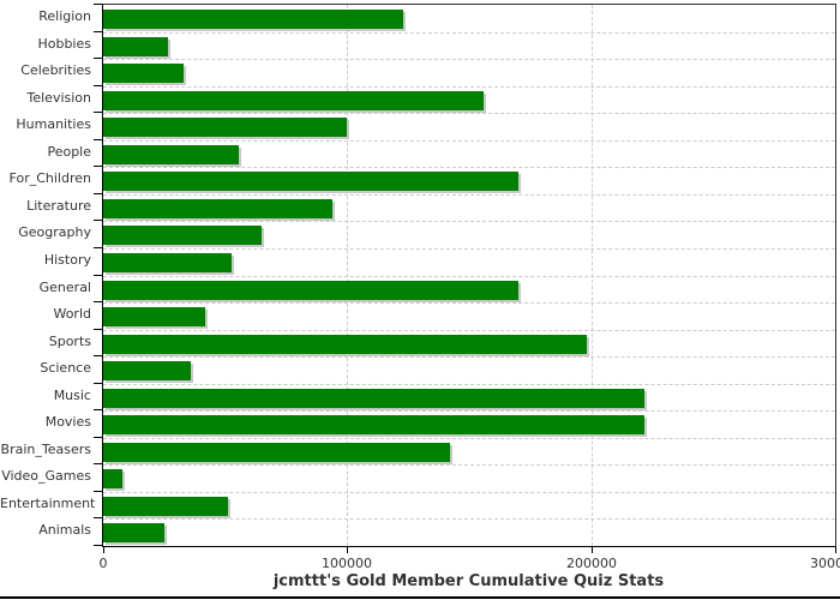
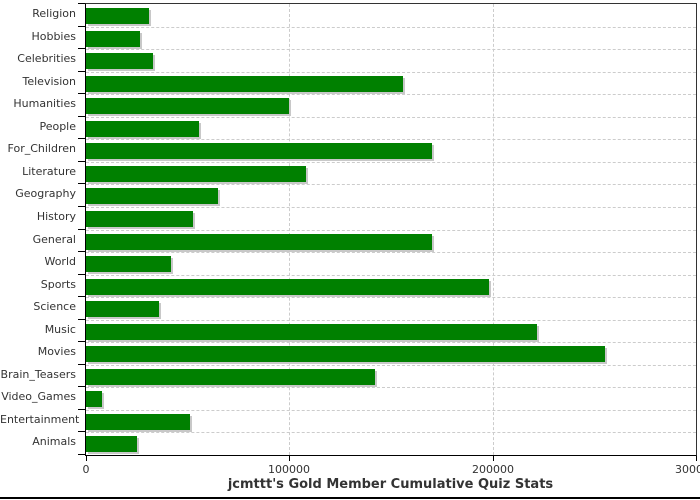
Religion: 123000 -> 31000
Literature: 94000 -> 108000
Movies: 222000 -> 255000
